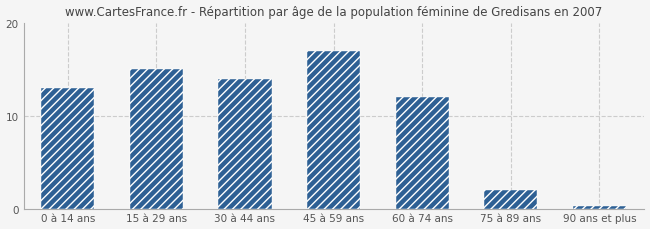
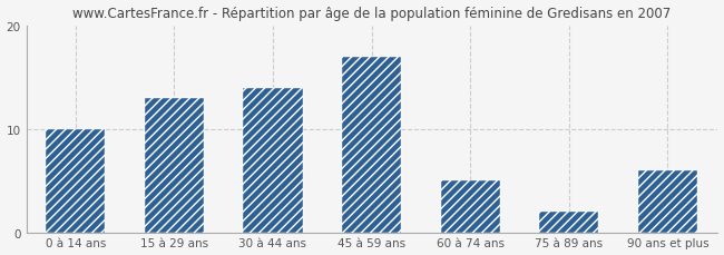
0 à 14 ans: 13.0 -> 10.0
15 à 29 ans: 15.0 -> 13.0
60 à 74 ans: 12.0 -> 5.0
90 ans et plus: 0.3 -> 6.0
